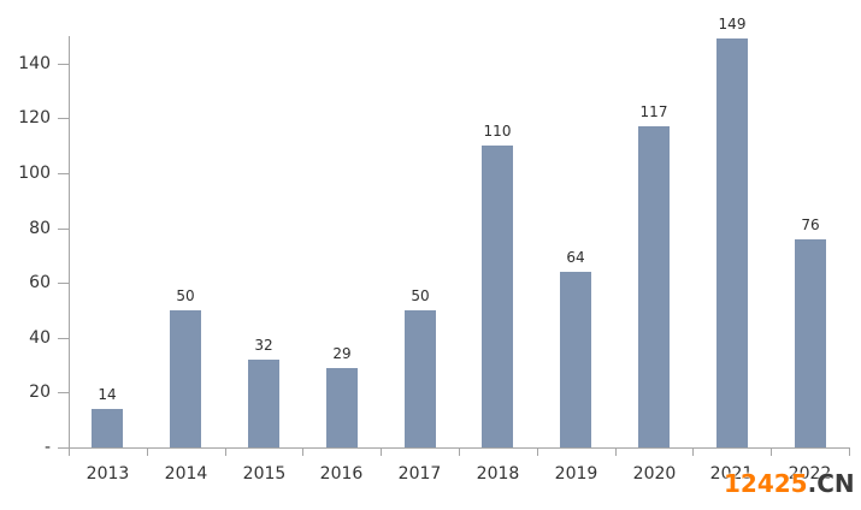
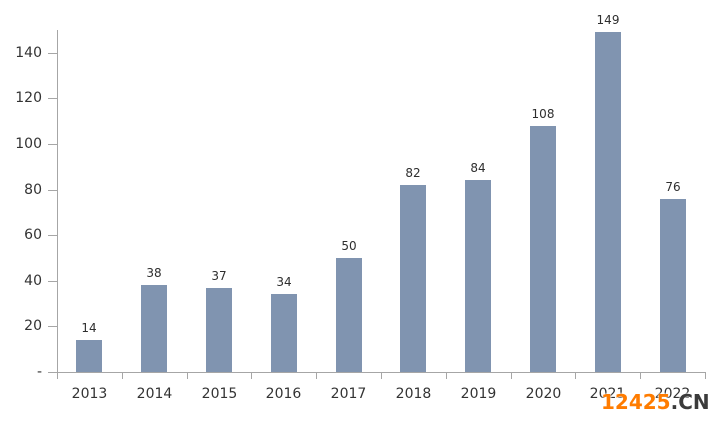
2014: 50 -> 38
2015: 32 -> 37
2016: 29 -> 34
2018: 110 -> 82
2019: 64 -> 84
2020: 117 -> 108
